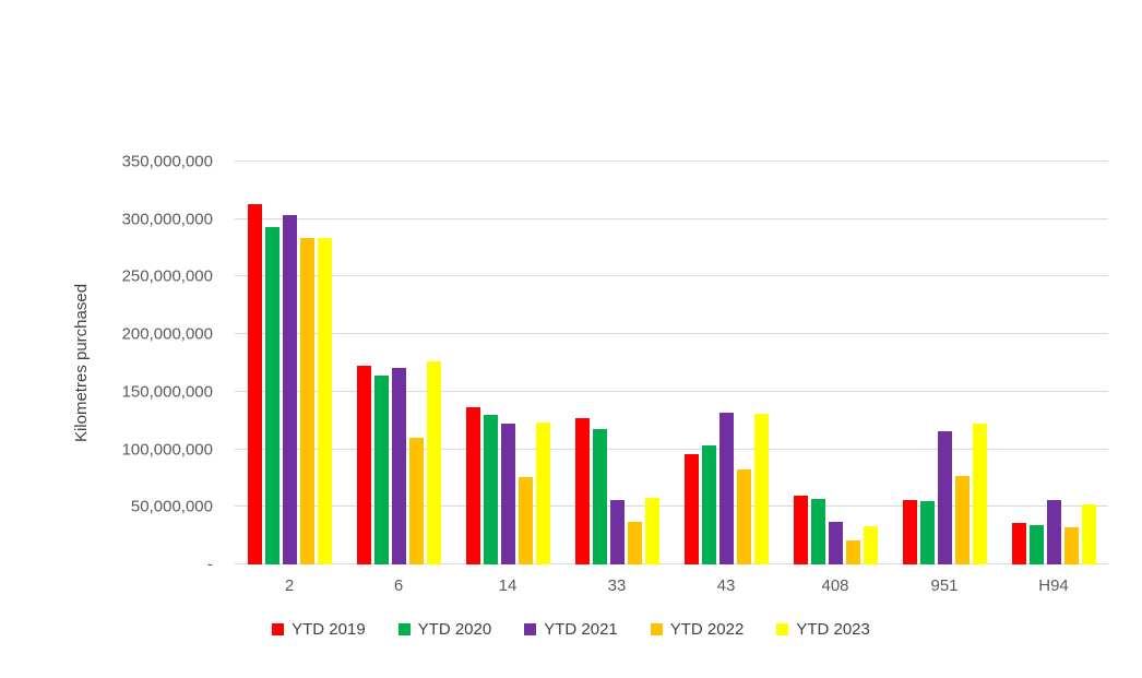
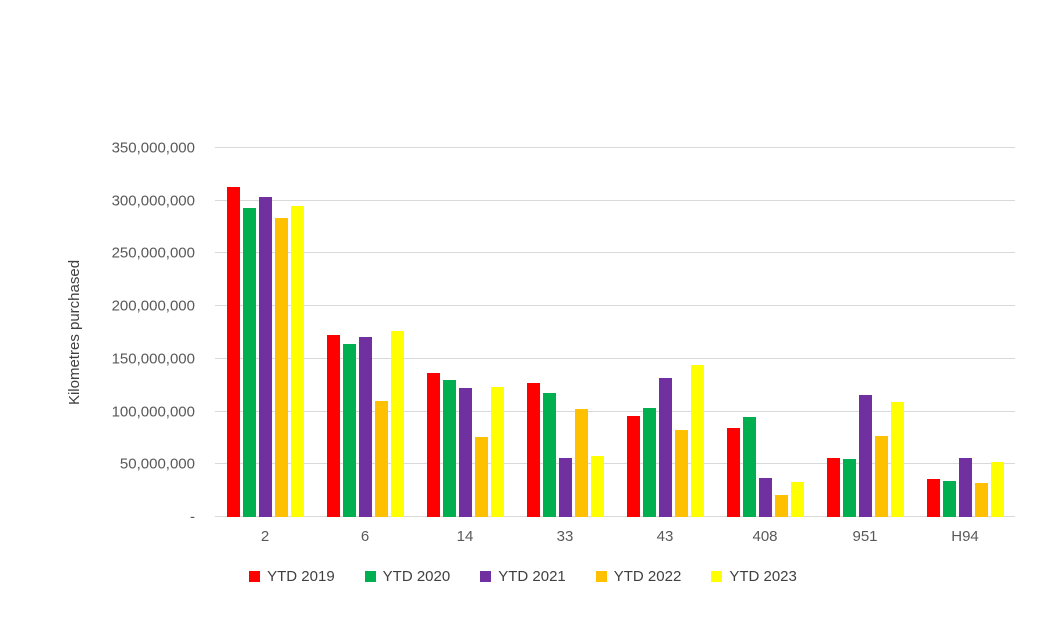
YTD 2023/2: 284000000 -> 295000000
YTD 2022/33: 37000000 -> 102000000
YTD 2023/43: 131000000 -> 144000000
YTD 2019/408: 60000000 -> 84000000
YTD 2020/408: 57000000 -> 95000000
YTD 2023/951: 122000000 -> 109000000
